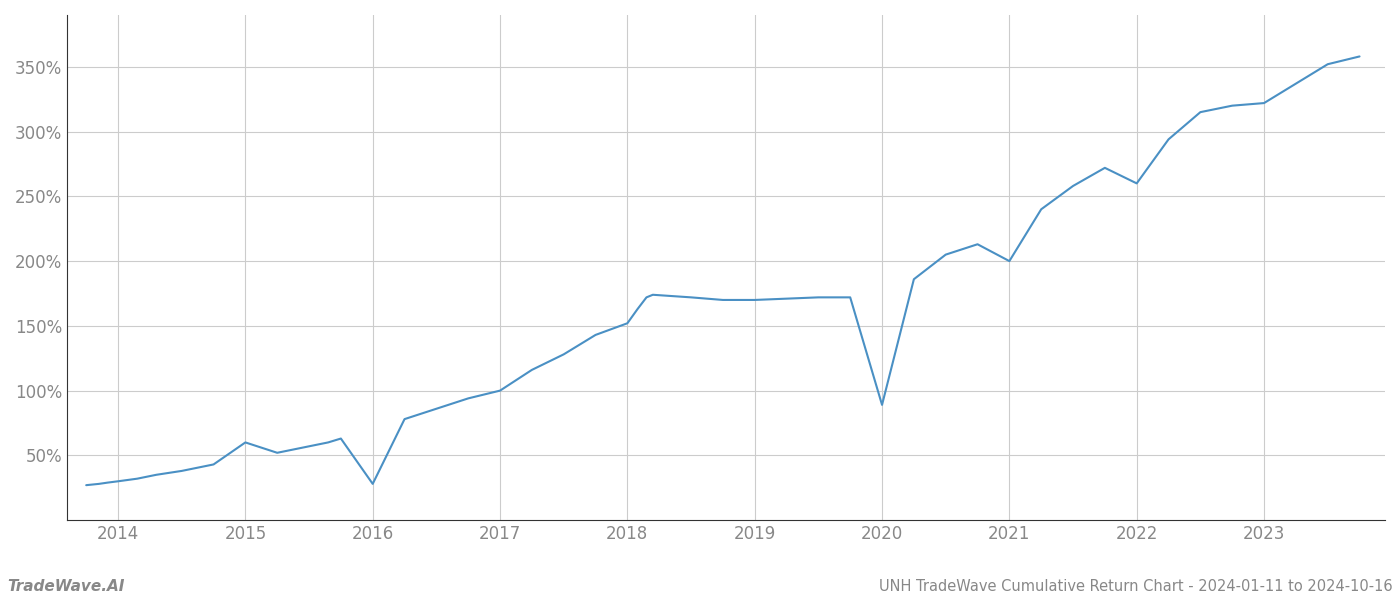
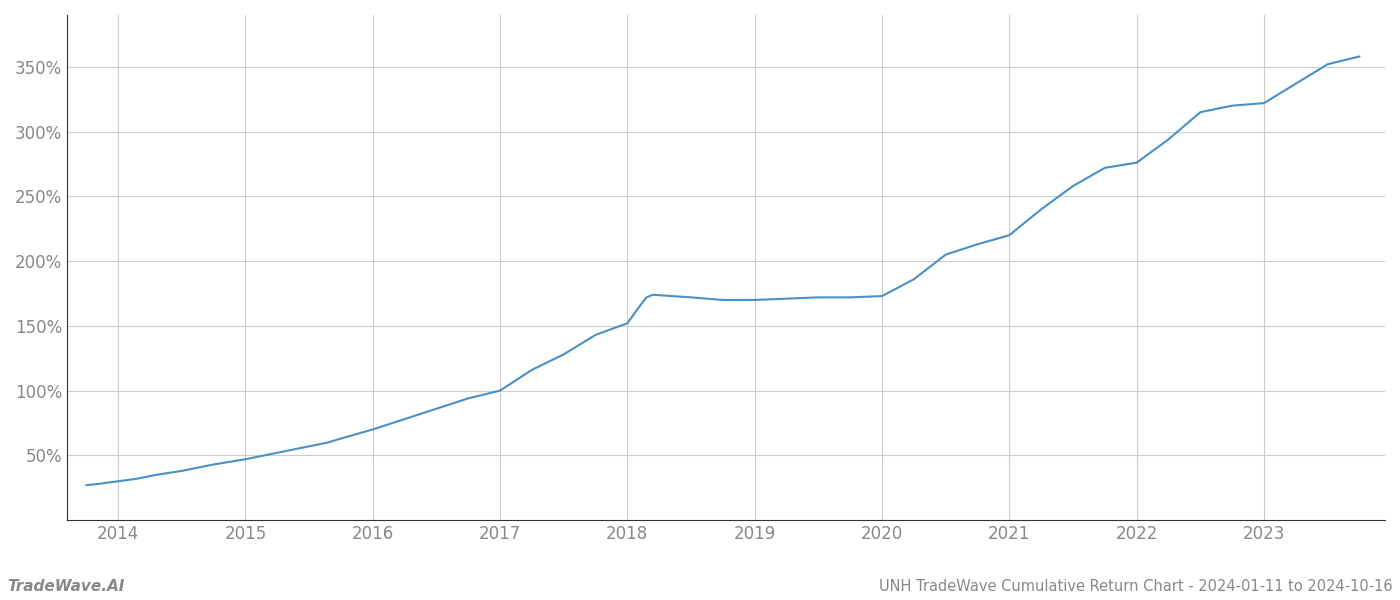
2015: 60% -> 47%
2016: 28% -> 70%
2020: 89% -> 173%
2021: 200% -> 220%
2022: 260% -> 276%
